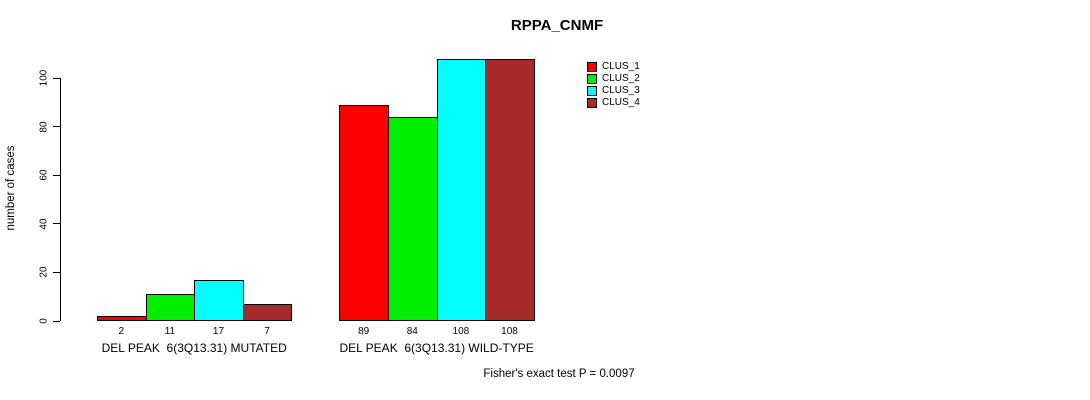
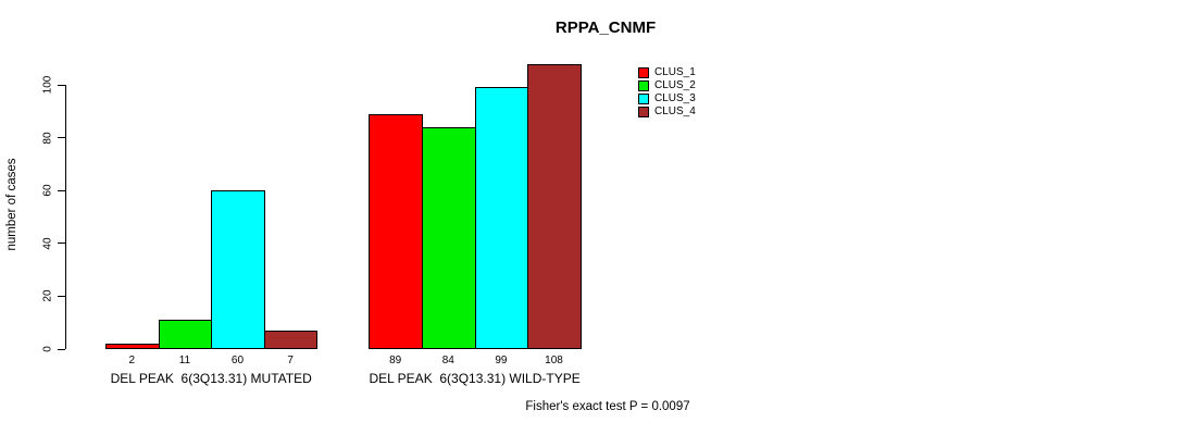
CLUS_3/DEL PEAK 6(3Q13.31) MUTATED: 17 -> 60
CLUS_3/DEL PEAK 6(3Q13.31) WILD-TYPE: 108 -> 99
